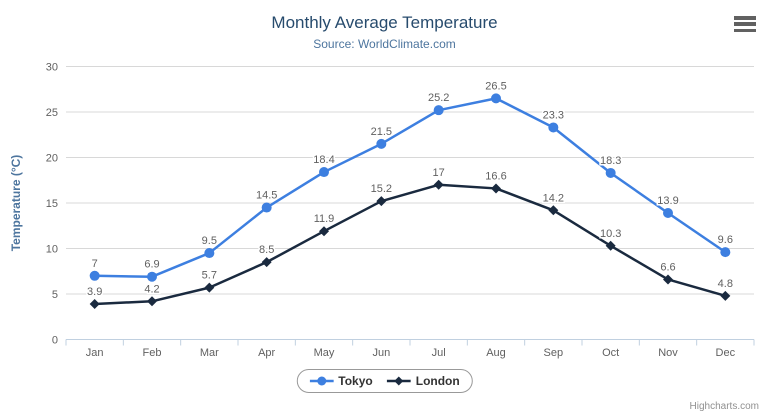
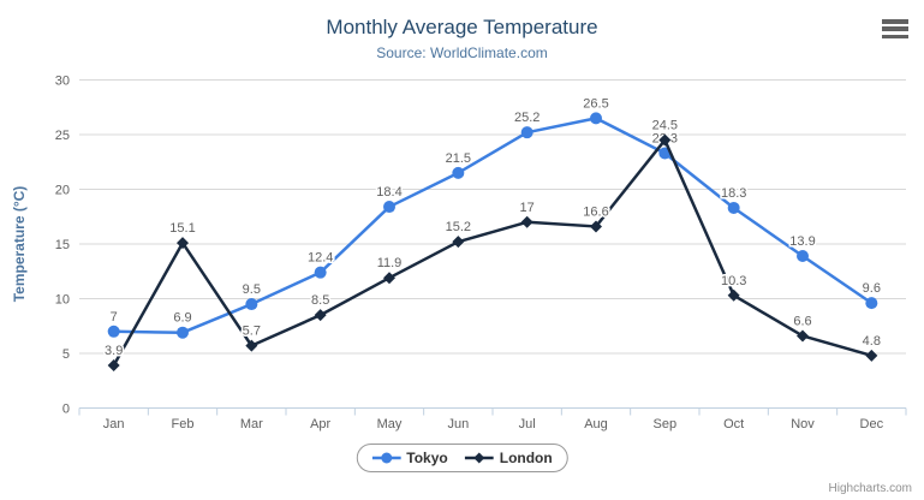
London/Feb: 4.2 -> 15.1
Tokyo/Apr: 14.5 -> 12.4
London/Sep: 14.2 -> 24.5
